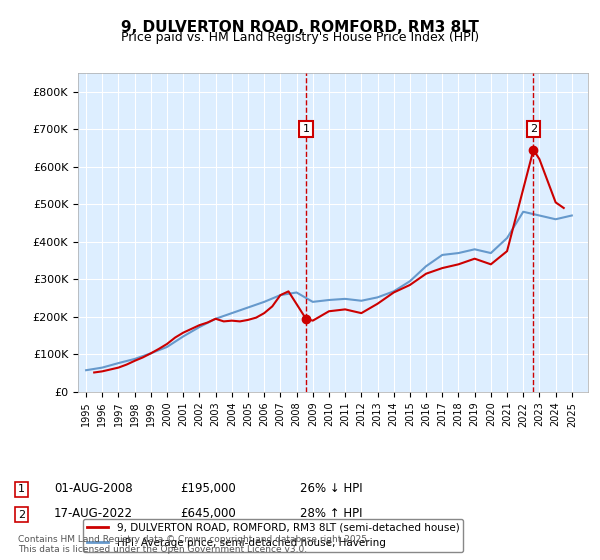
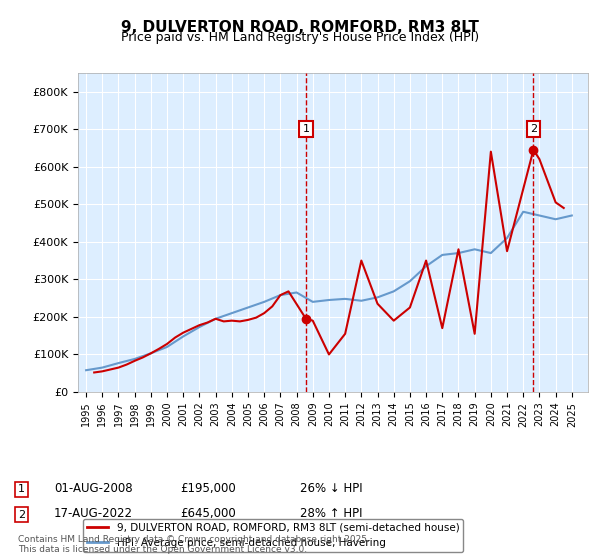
9, DULVERTON ROAD, ROMFORD, RM3 8LT (semi-detached house)/2010: £215K -> £100K
9, DULVERTON ROAD, ROMFORD, RM3 8LT (semi-detached house)/2011: £220K -> £155K
9, DULVERTON ROAD, ROMFORD, RM3 8LT (semi-detached house)/2012: £210K -> £350K
9, DULVERTON ROAD, ROMFORD, RM3 8LT (semi-detached house)/2014: £265K -> £190K
9, DULVERTON ROAD, ROMFORD, RM3 8LT (semi-detached house)/2015: £285K -> £225K
9, DULVERTON ROAD, ROMFORD, RM3 8LT (semi-detached house)/2016: £315K -> £350K
9, DULVERTON ROAD, ROMFORD, RM3 8LT (semi-detached house)/2017: £330K -> £170K
9, DULVERTON ROAD, ROMFORD, RM3 8LT (semi-detached house)/2018: £340K -> £380K
9, DULVERTON ROAD, ROMFORD, RM3 8LT (semi-detached house)/2019: £355K -> £155K
9, DULVERTON ROAD, ROMFORD, RM3 8LT (semi-detached house)/2020: £340K -> £640K
